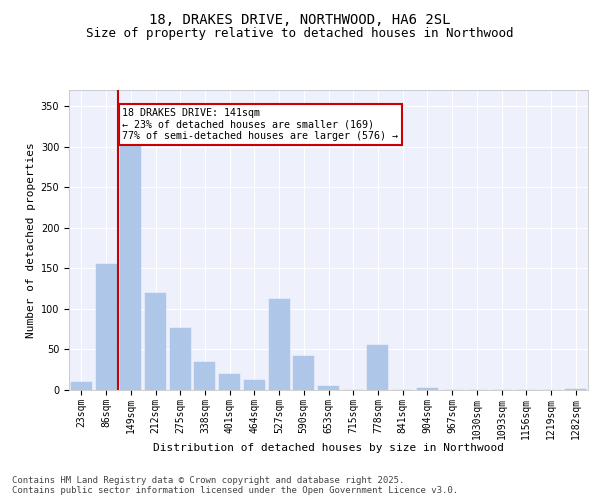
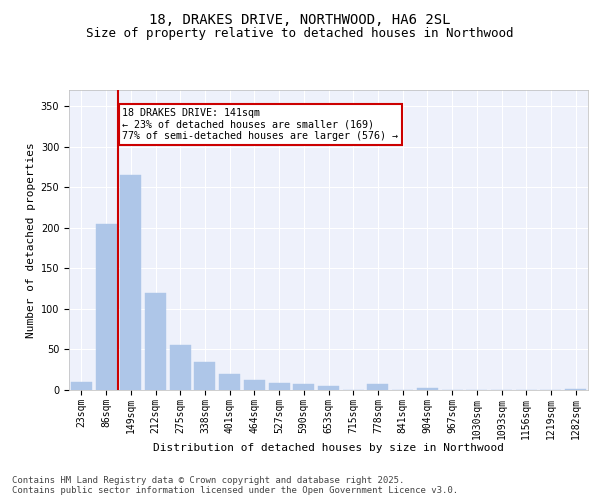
86sqm: 156 -> 205
149sqm: 302 -> 265
275sqm: 76 -> 55
527sqm: 112 -> 9
590sqm: 42 -> 8
778sqm: 56 -> 8
